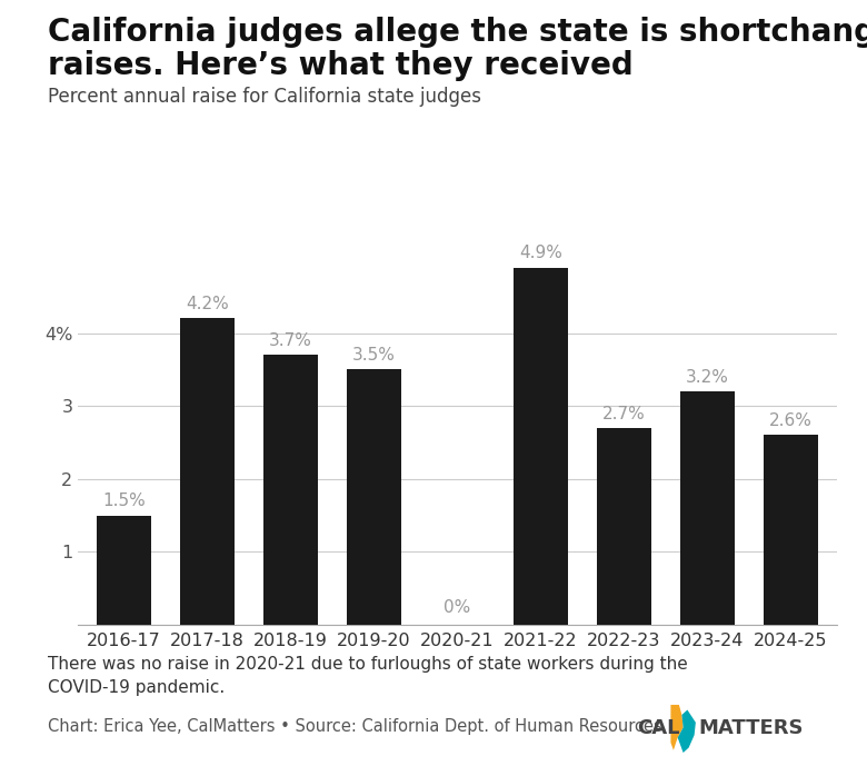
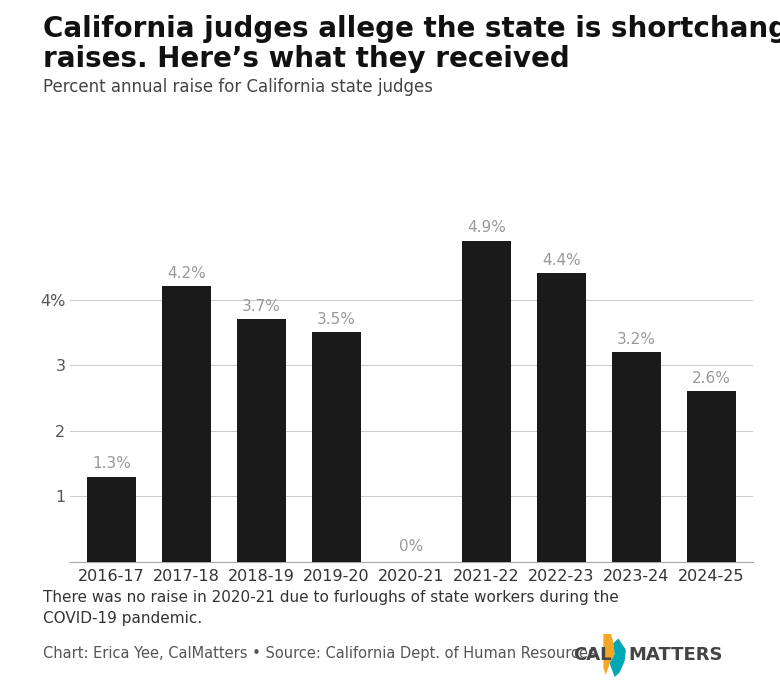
2016-17: 1.5% -> 1.3%
2022-23: 2.7% -> 4.4%
